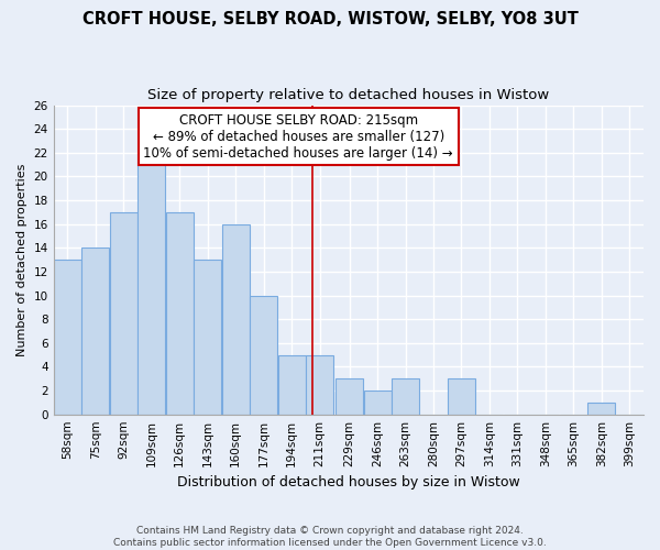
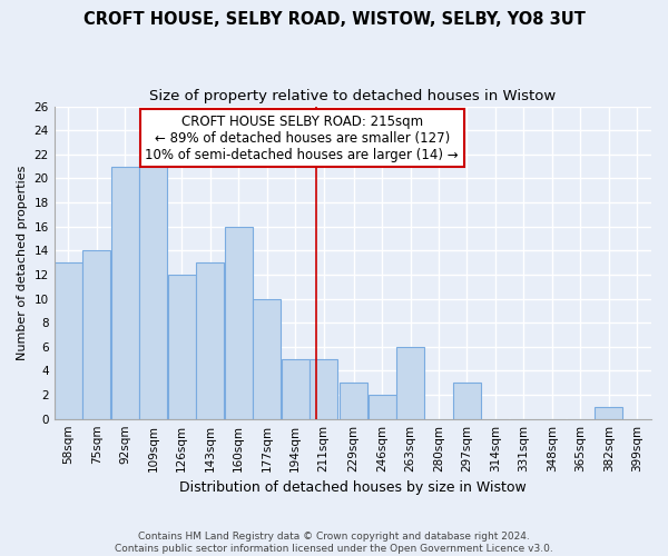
92sqm: 17 -> 21
126sqm: 17 -> 12
263sqm: 3 -> 6
